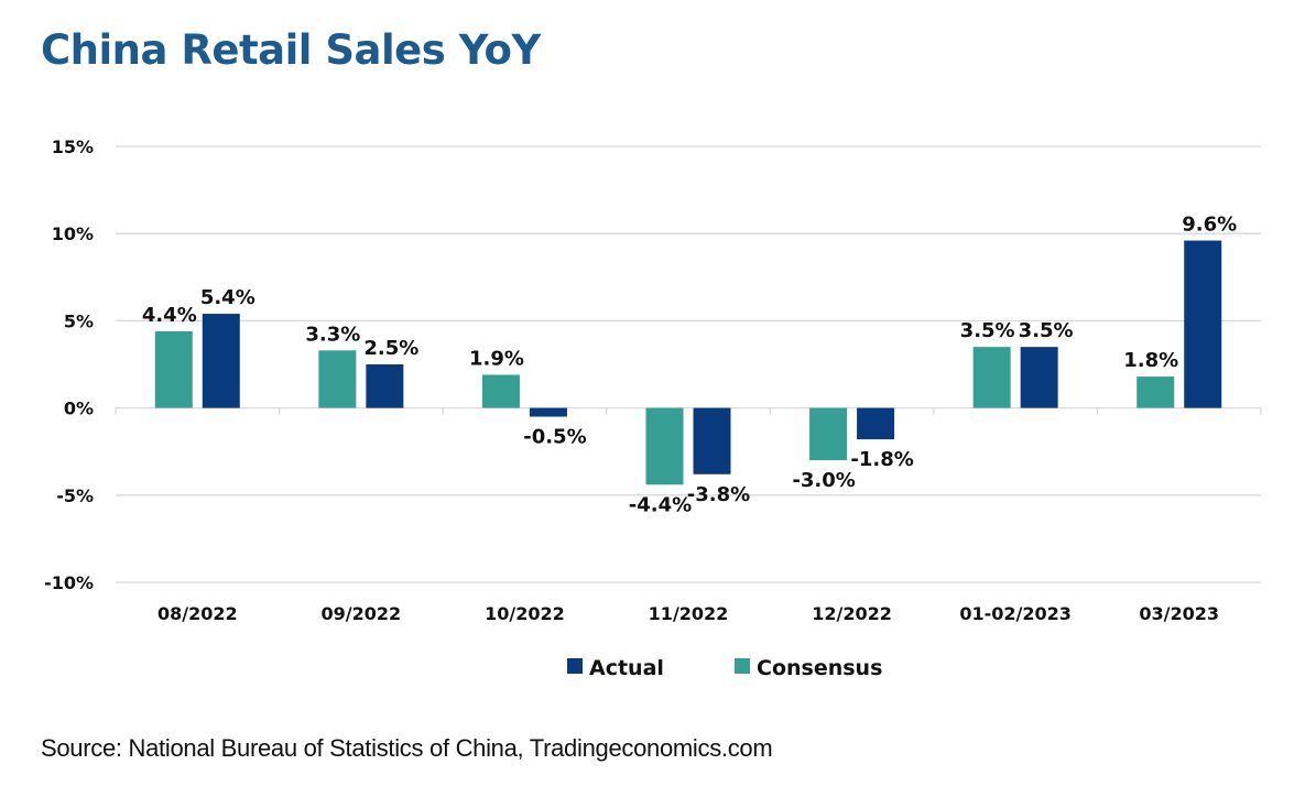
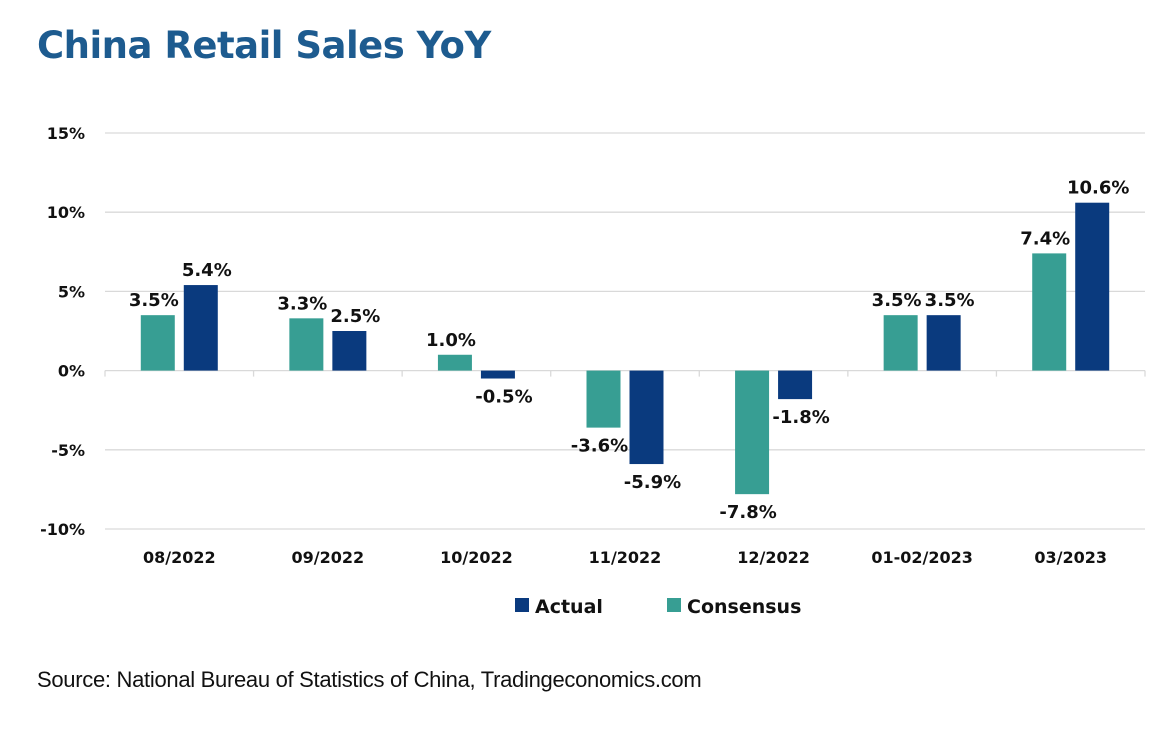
Consensus/08/2022: 4.4% -> 3.5%
Consensus/10/2022: 1.9% -> 1.0%
Consensus/11/2022: -4.4% -> -3.6%
Actual/11/2022: -3.8% -> -5.9%
Consensus/12/2022: -3.0% -> -7.8%
Consensus/03/2023: 1.8% -> 7.4%
Actual/03/2023: 9.6% -> 10.6%
